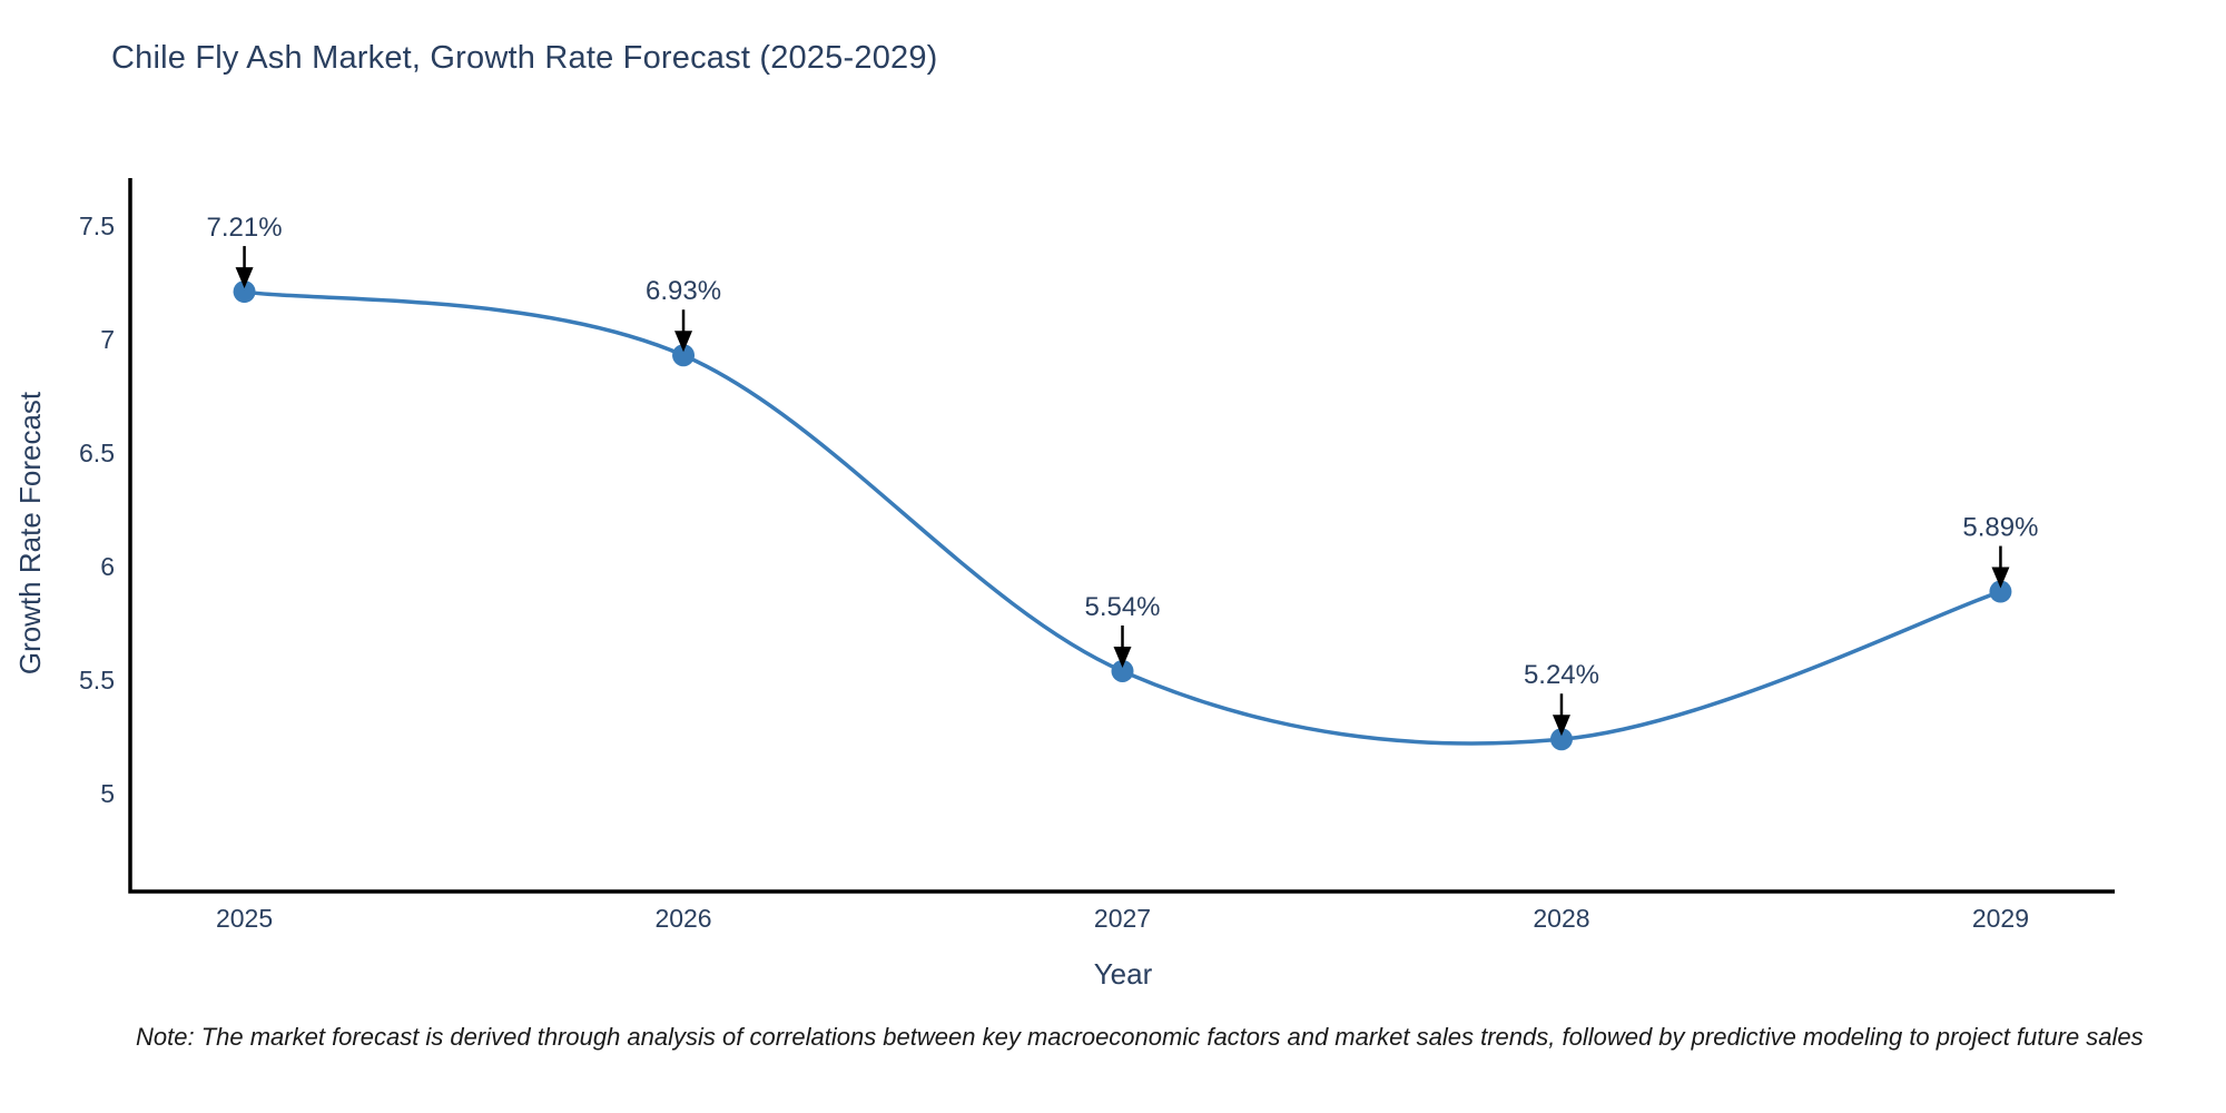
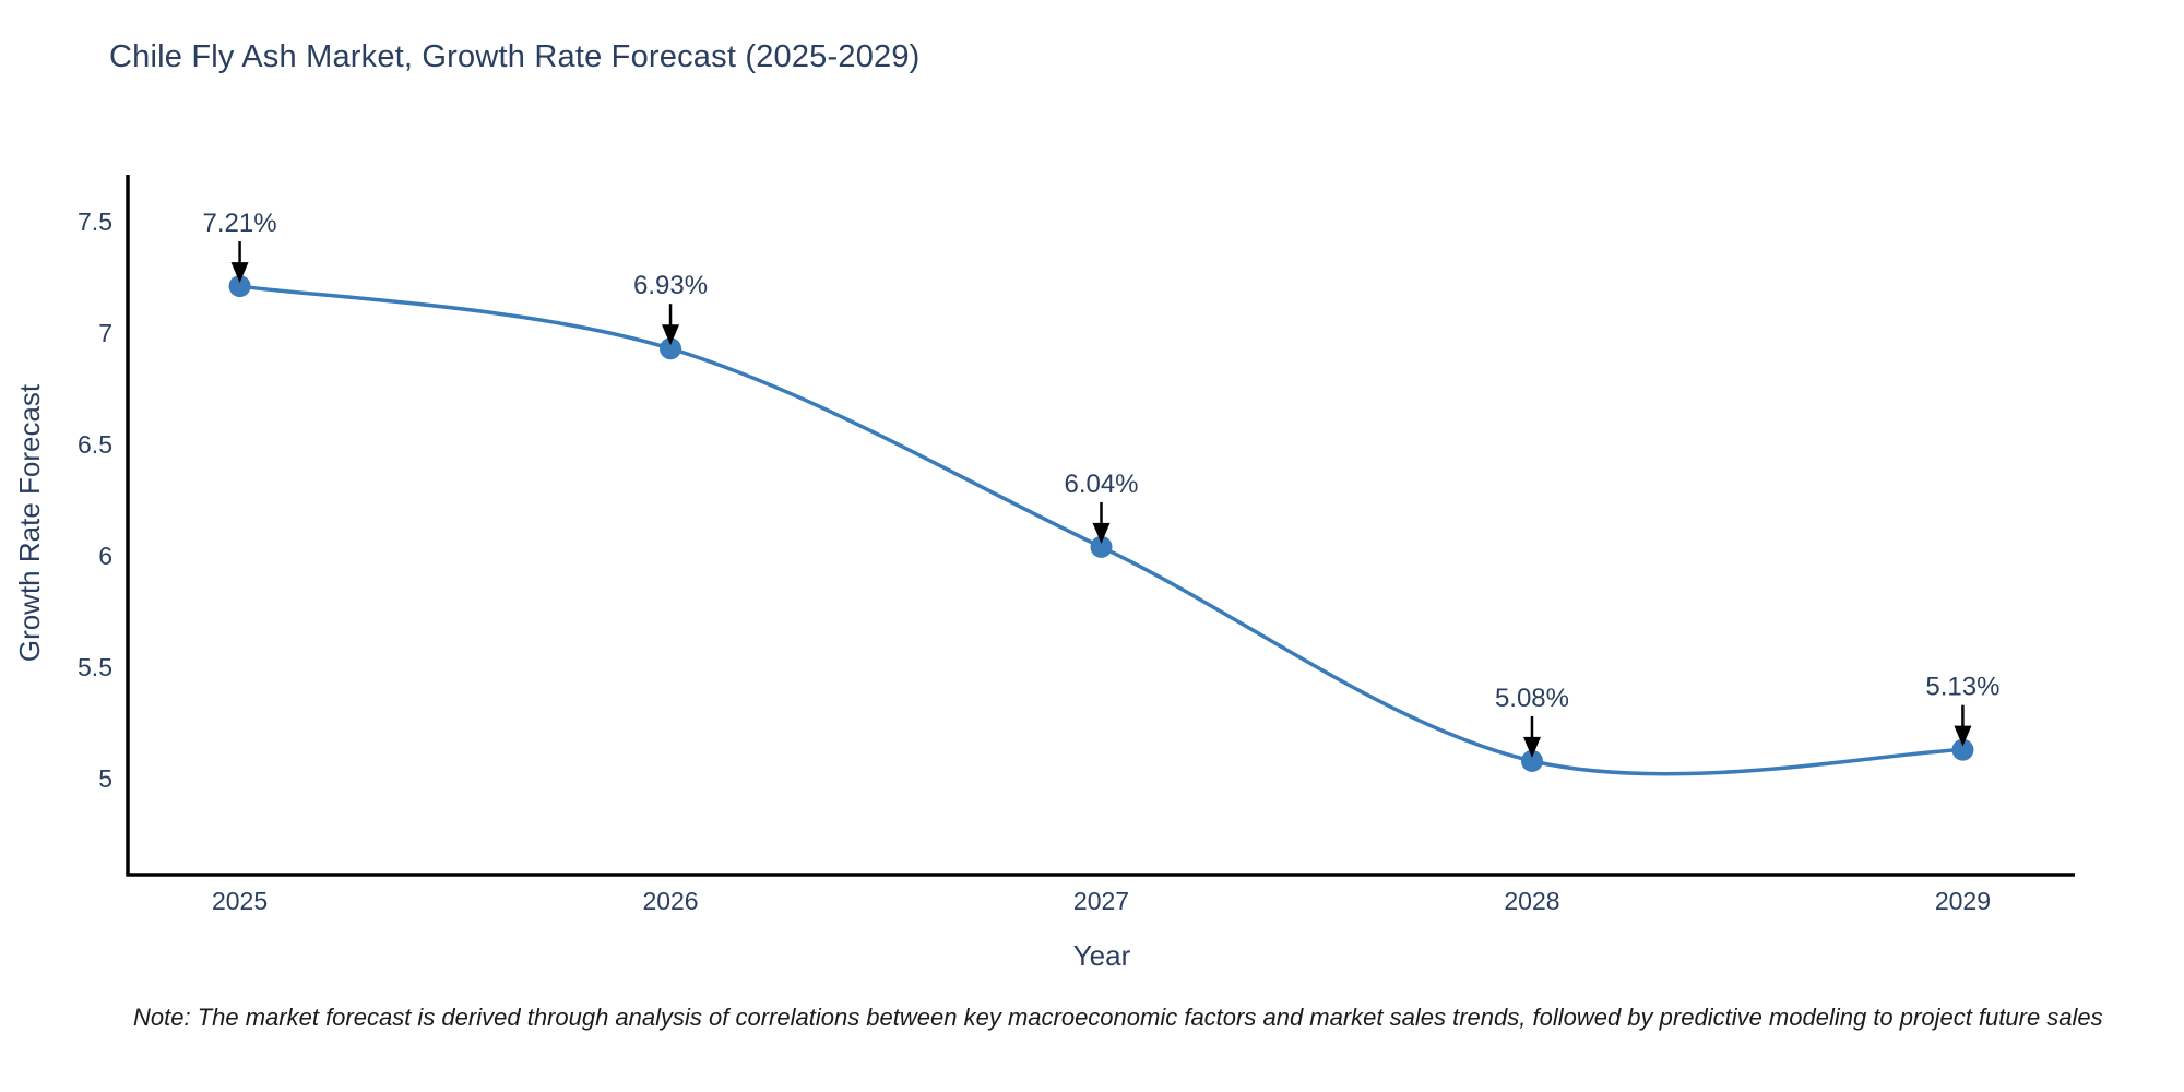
2027: 5.54% -> 6.04%
2028: 5.24% -> 5.08%
2029: 5.89% -> 5.13%
